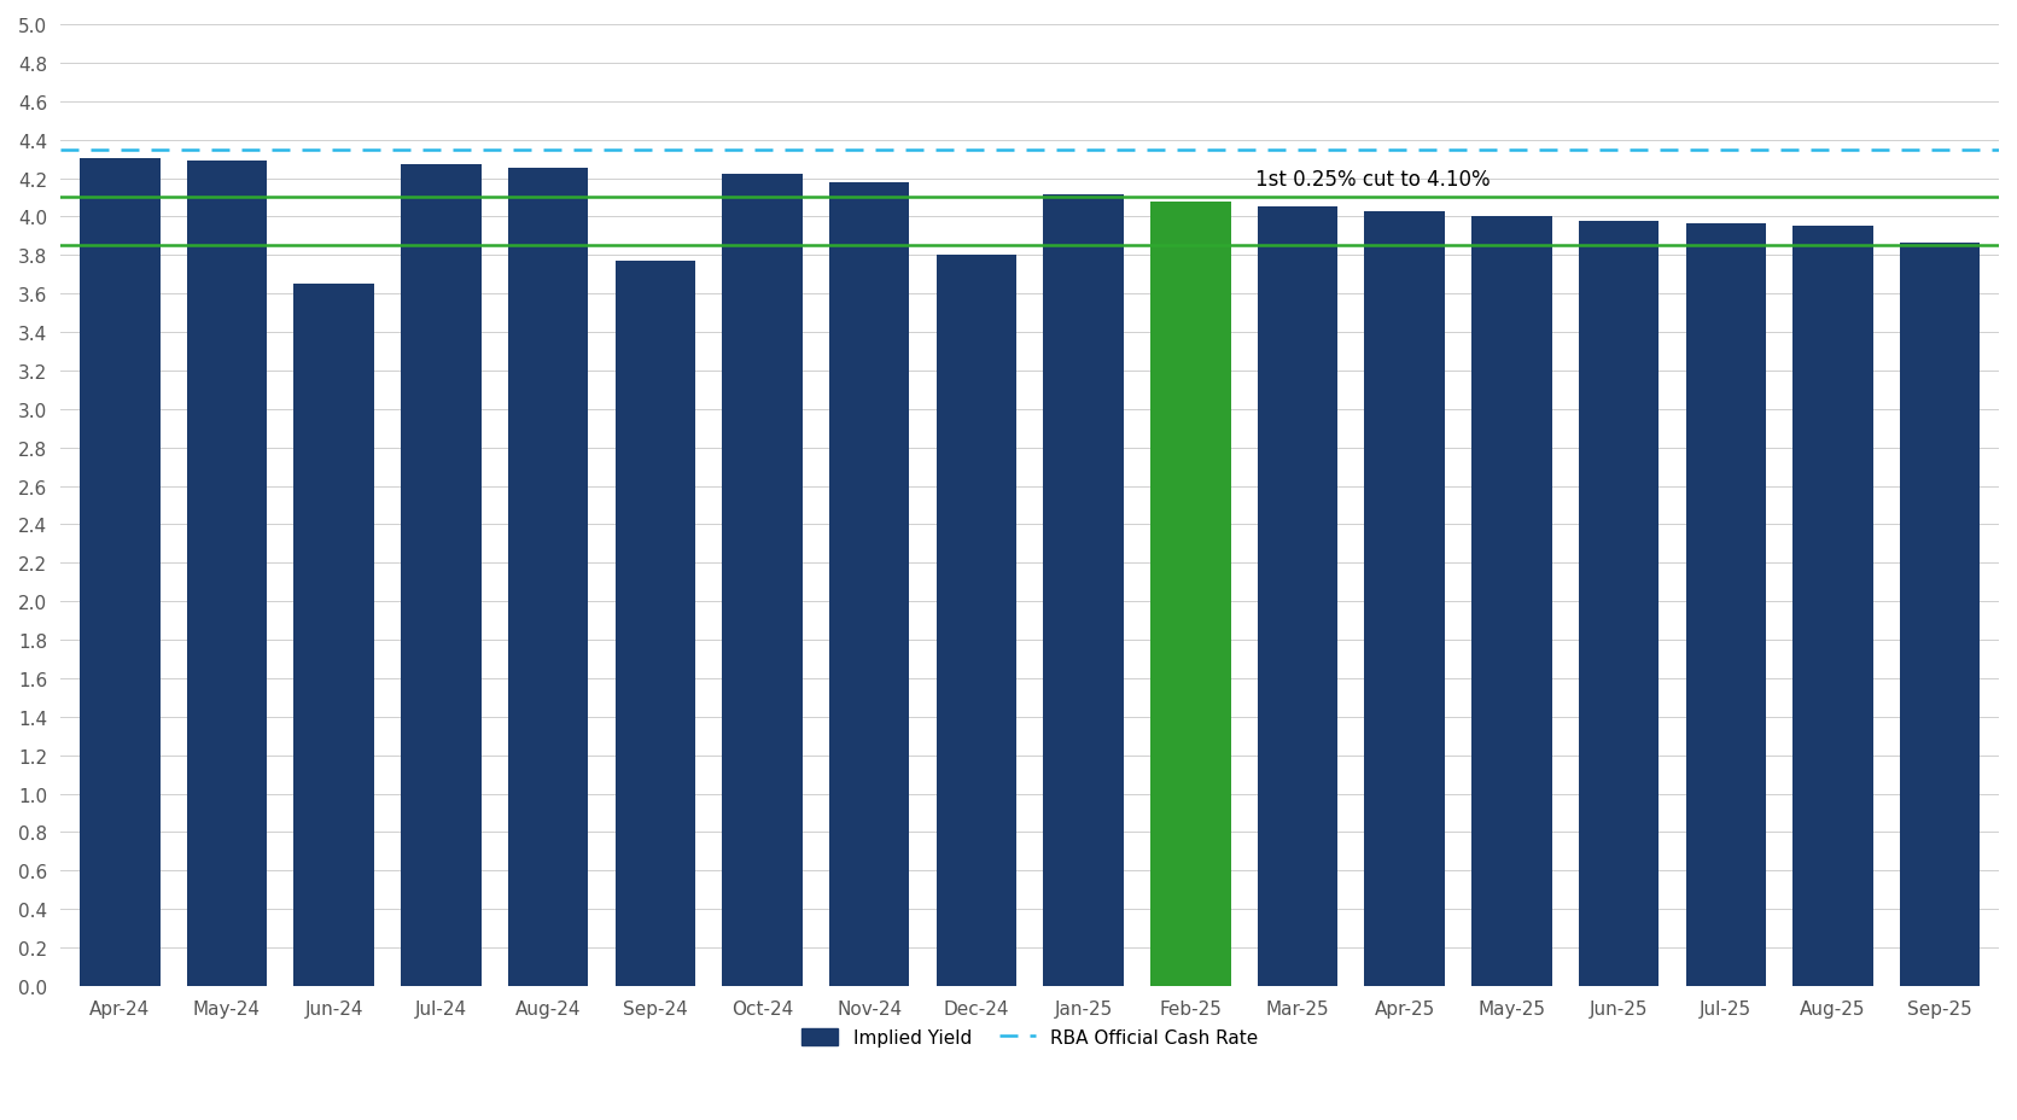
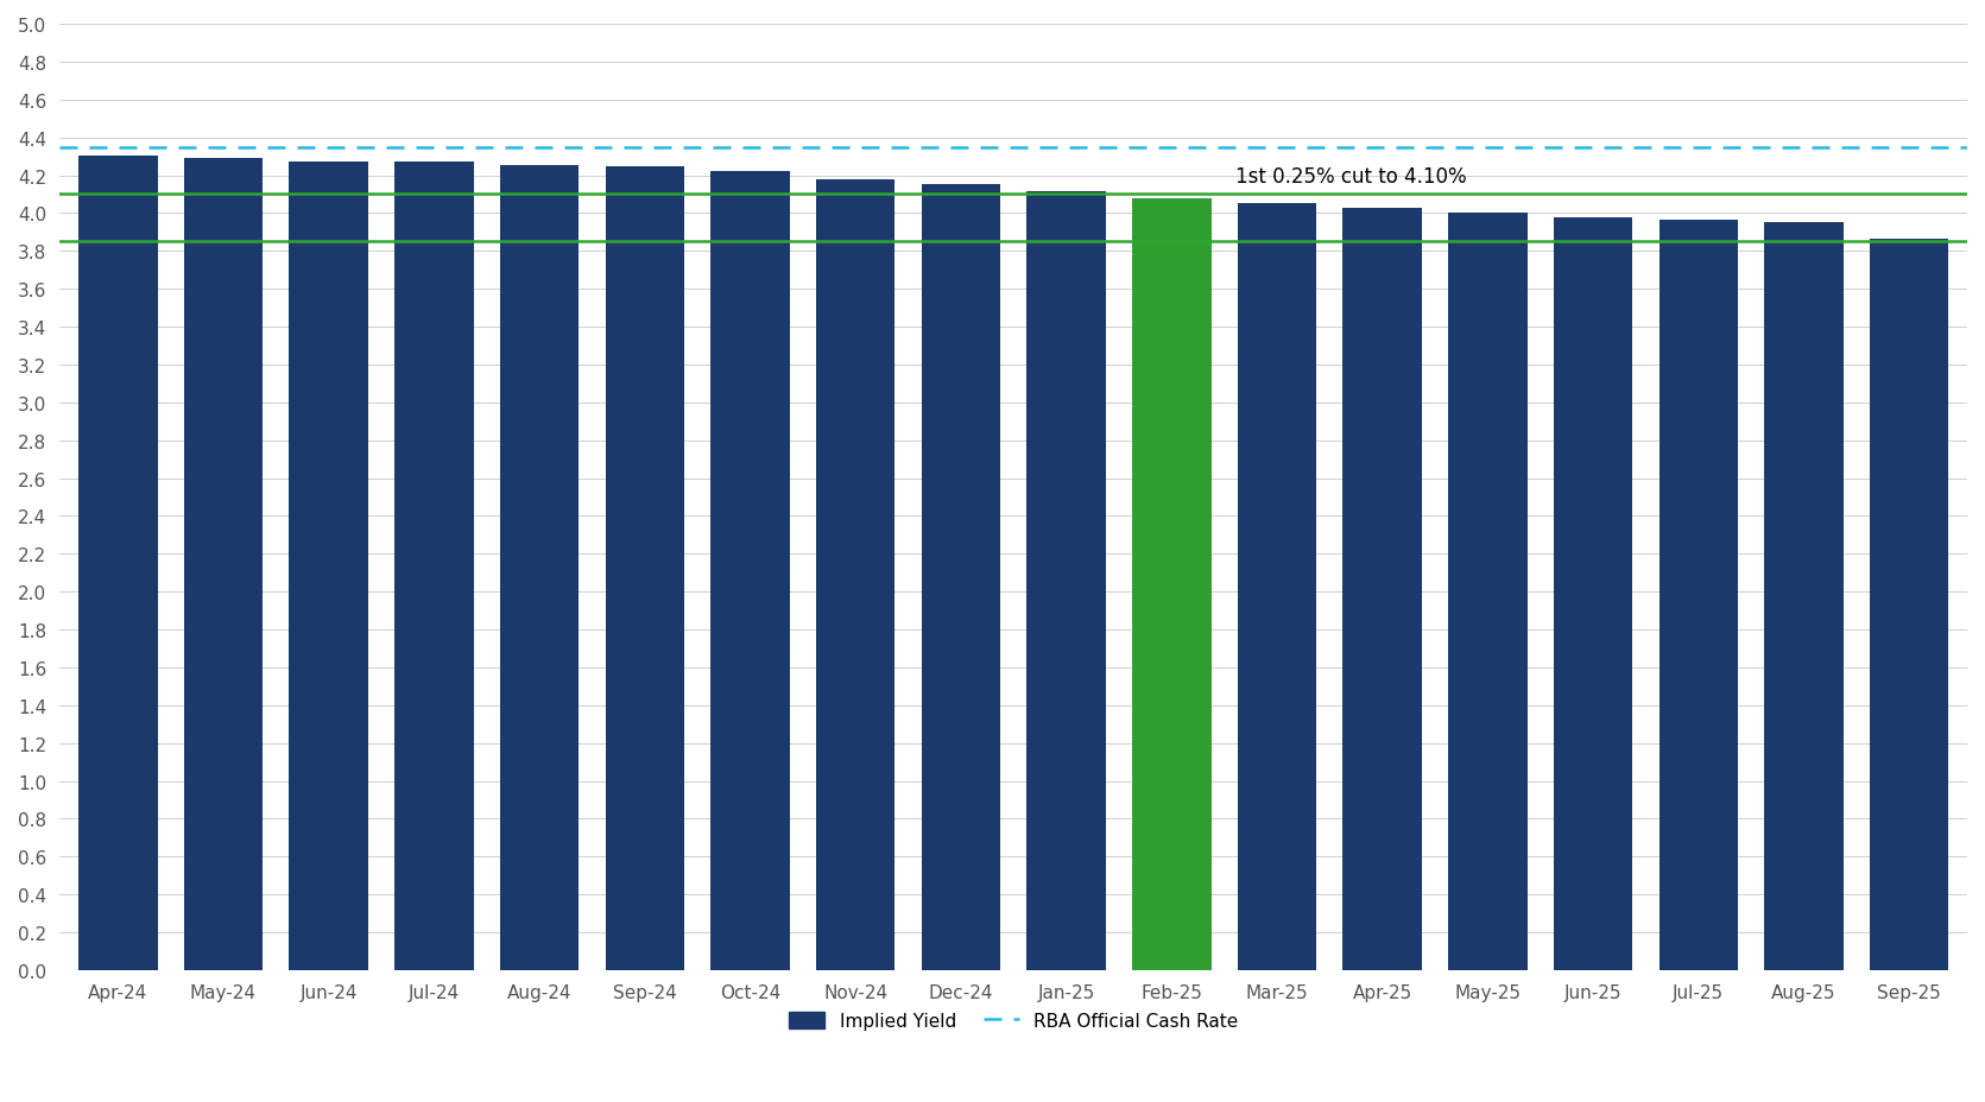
Jun-24: 3.65 -> 4.28
Sep-24: 3.77 -> 4.25
Dec-24: 3.80 -> 4.16
